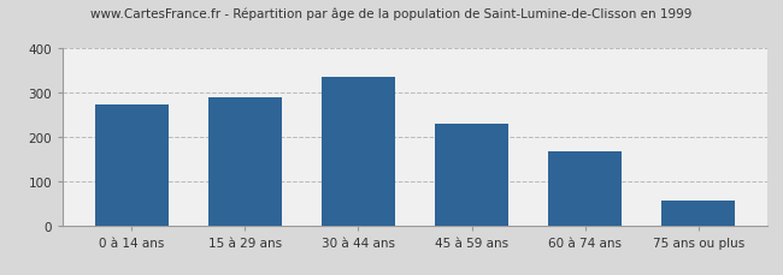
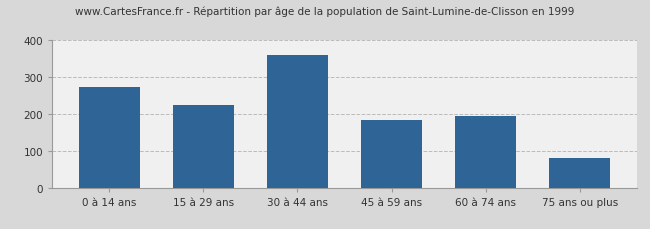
15 à 29 ans: 291 -> 225
30 à 44 ans: 335 -> 360
45 à 59 ans: 230 -> 185
60 à 74 ans: 168 -> 195
75 ans ou plus: 57 -> 80
